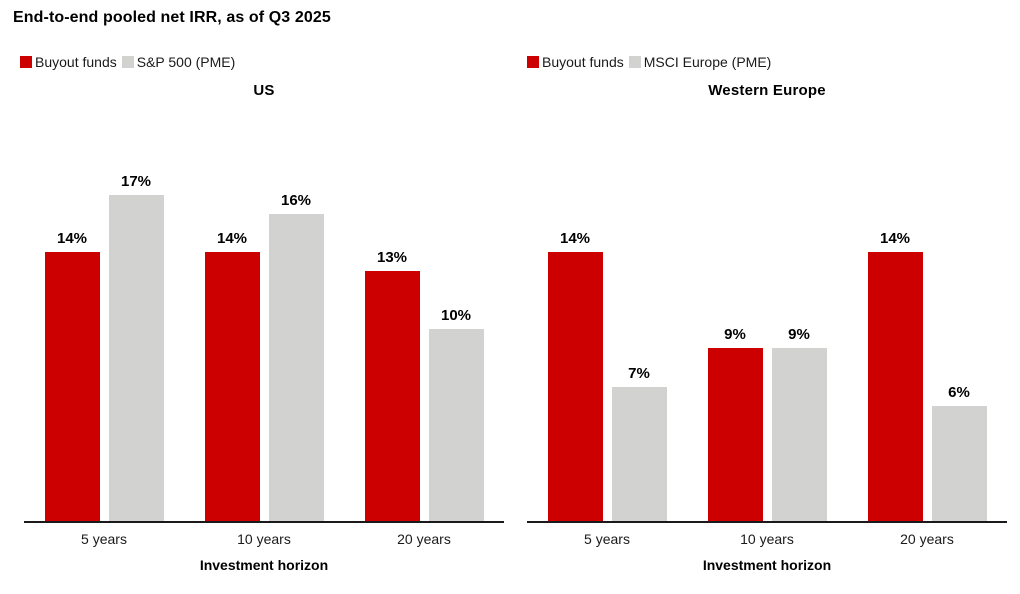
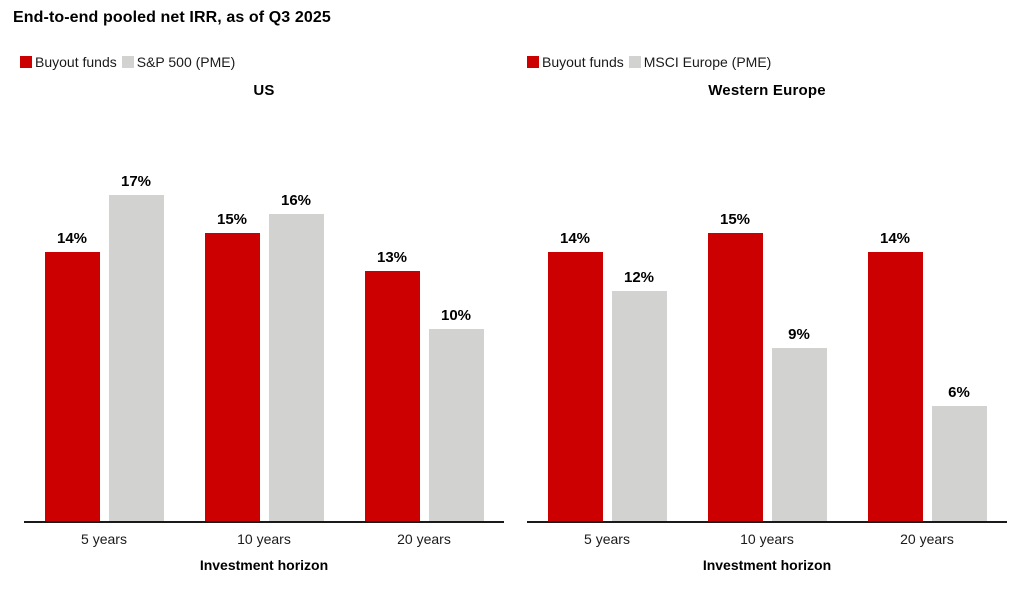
US/Buyout funds/10 years: 14% -> 15%
Western Europe/MSCI Europe (PME)/5 years: 7% -> 12%
Western Europe/Buyout funds/10 years: 9% -> 15%
